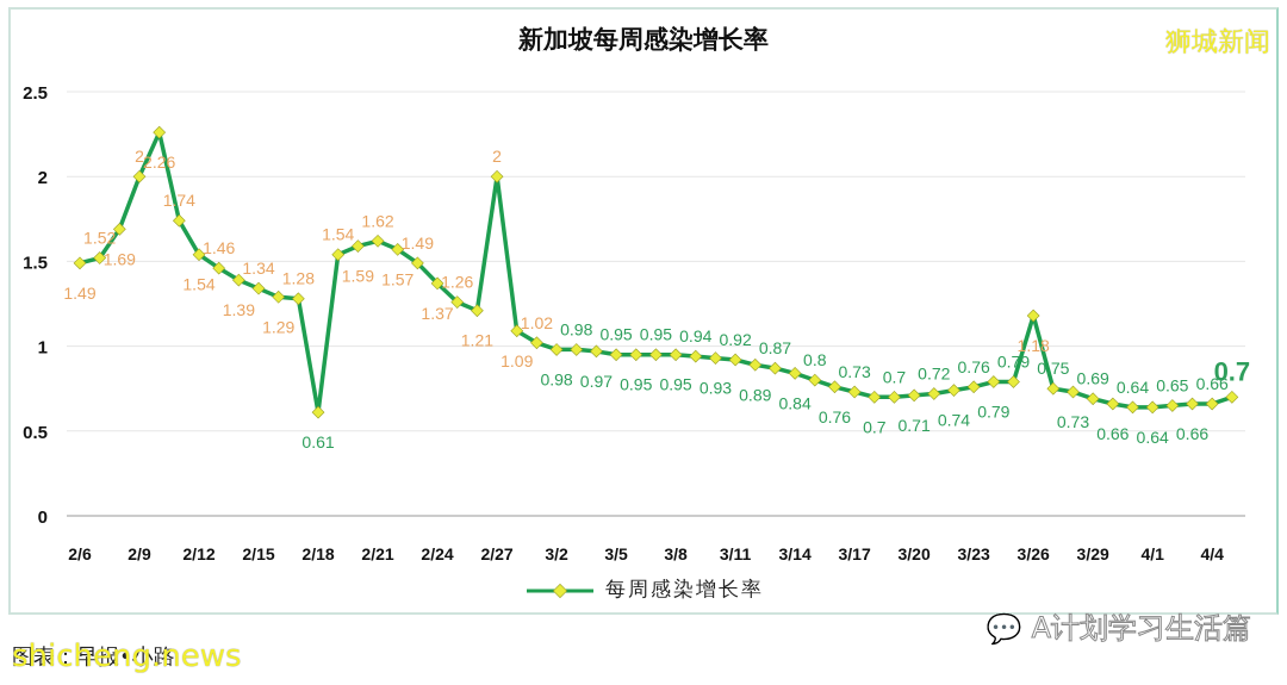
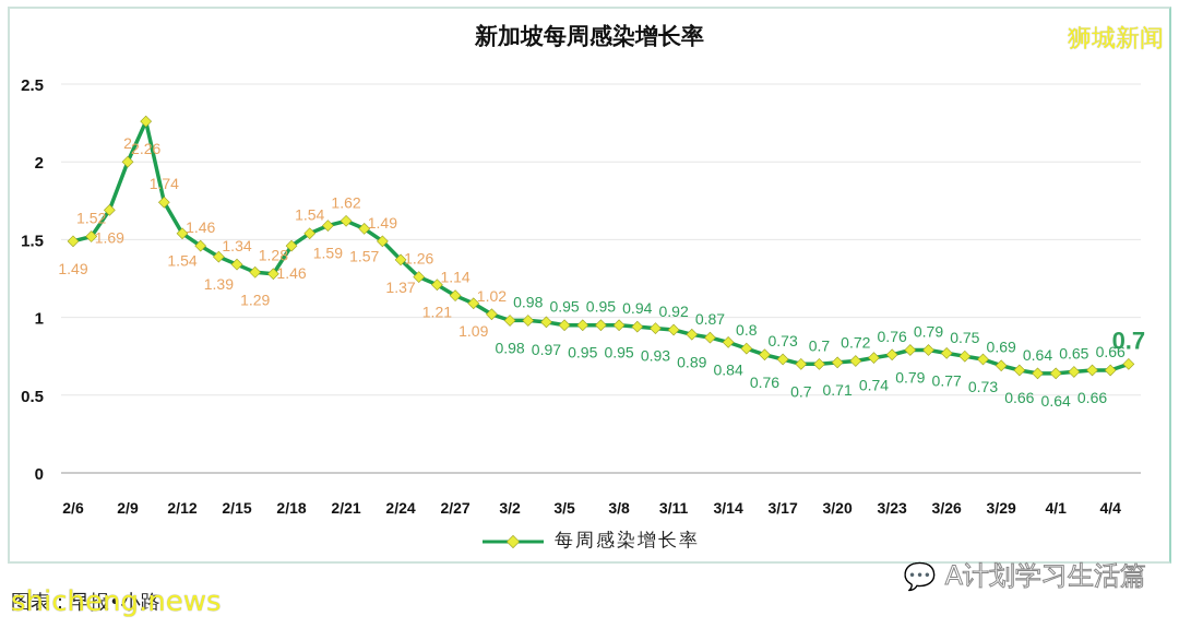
2/18: 0.61 -> 1.46
2/27: 2 -> 1.14
3/26: 1.18 -> 0.77
